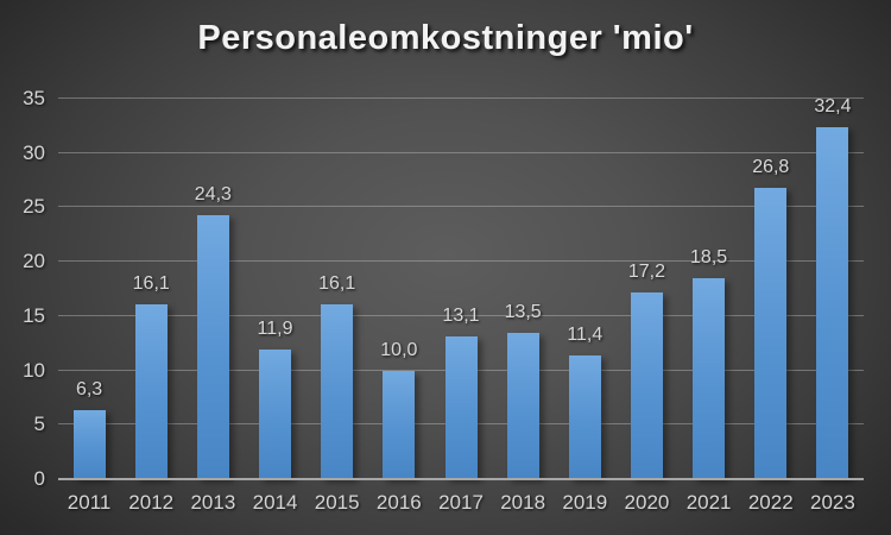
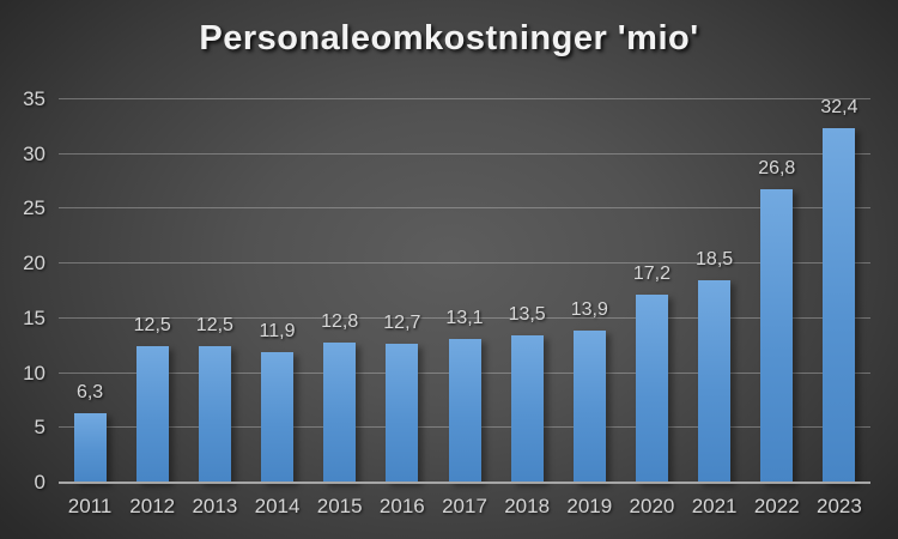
2012: 16,1 -> 12,5
2013: 24,3 -> 12,5
2015: 16,1 -> 12,8
2016: 10,0 -> 12,7
2019: 11,4 -> 13,9
